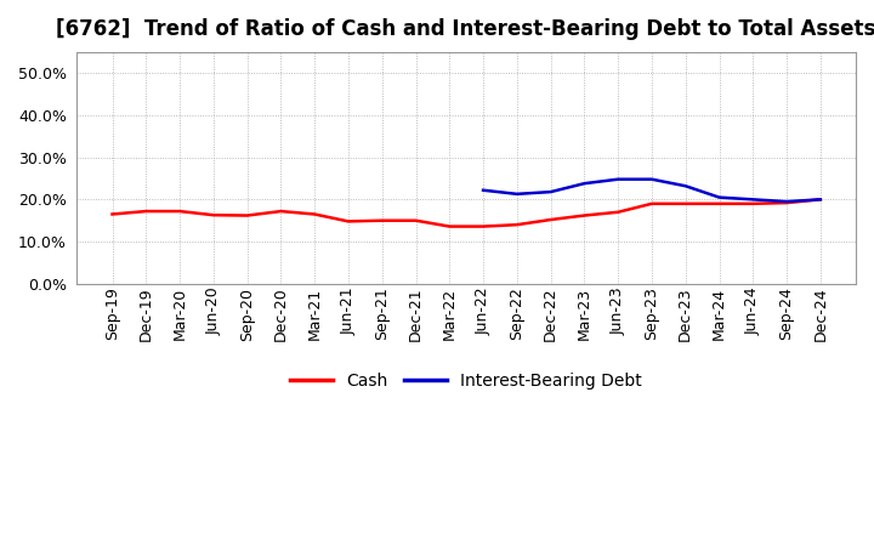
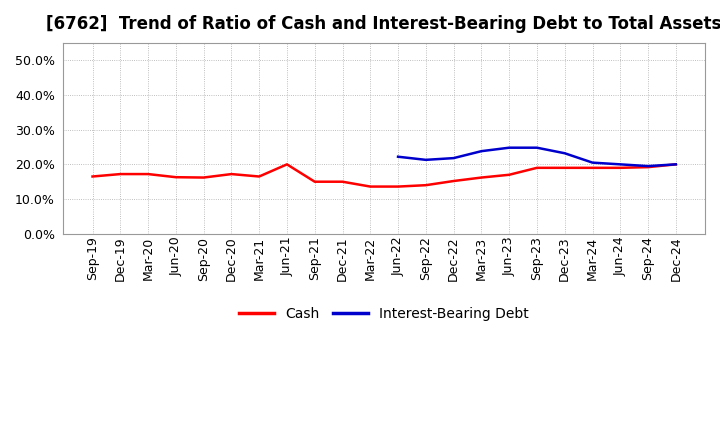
Cash/Jun-21: 14.8% -> 20.0%
